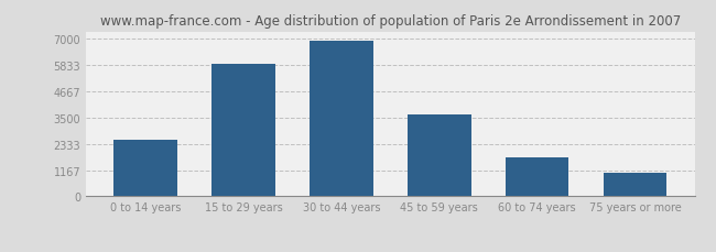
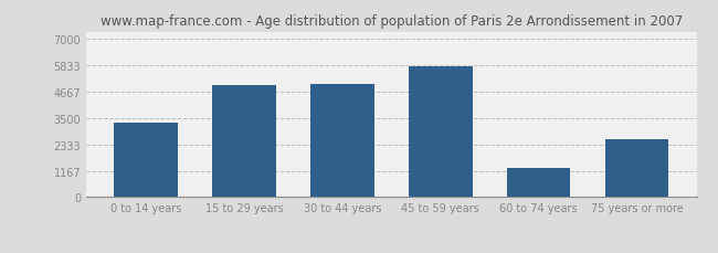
0 to 14 years: 2490 -> 3300
15 to 29 years: 5900 -> 4950
30 to 44 years: 6920 -> 5000
45 to 59 years: 3610 -> 5800
60 to 74 years: 1750 -> 1300
75 years or more: 1040 -> 2550
